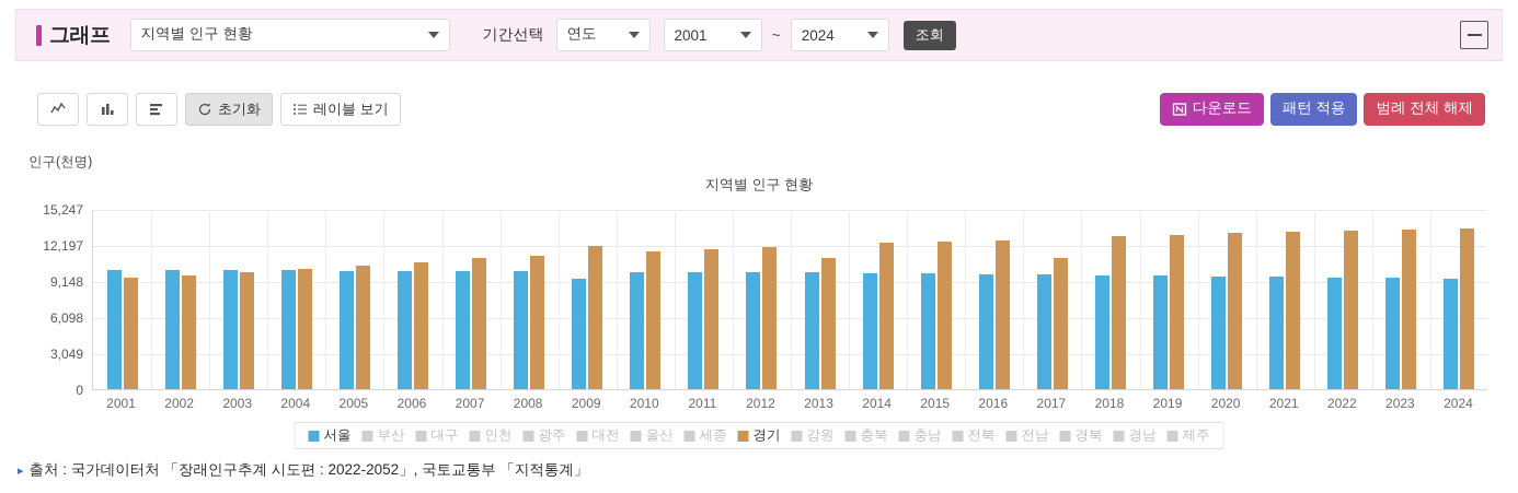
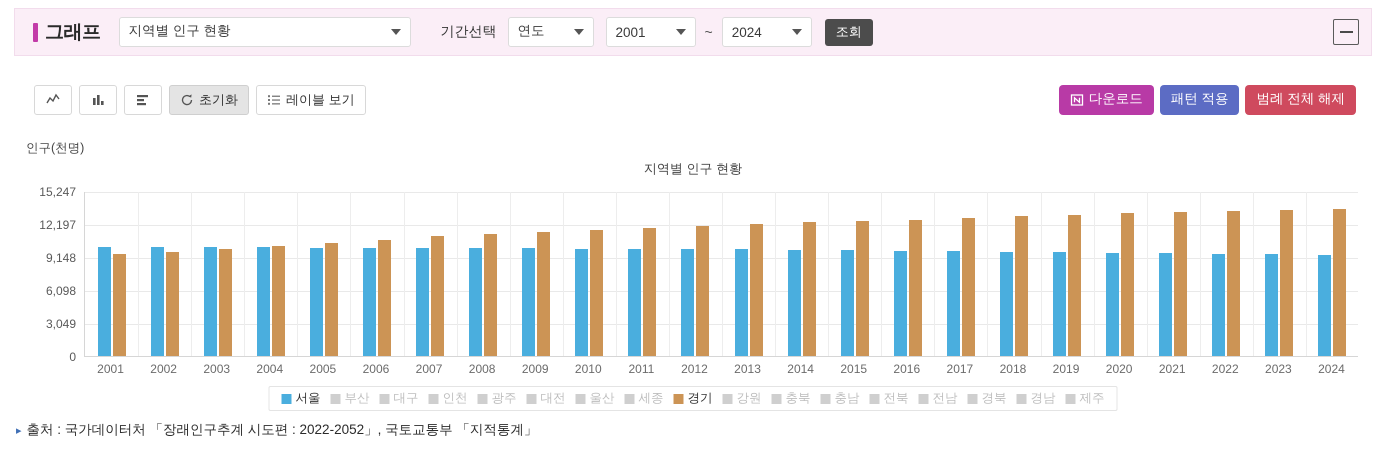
서울/2009: 9300 -> 9900
경기/2009: 12100 -> 11400
경기/2013: 11100 -> 12200
경기/2017: 11100 -> 12800
